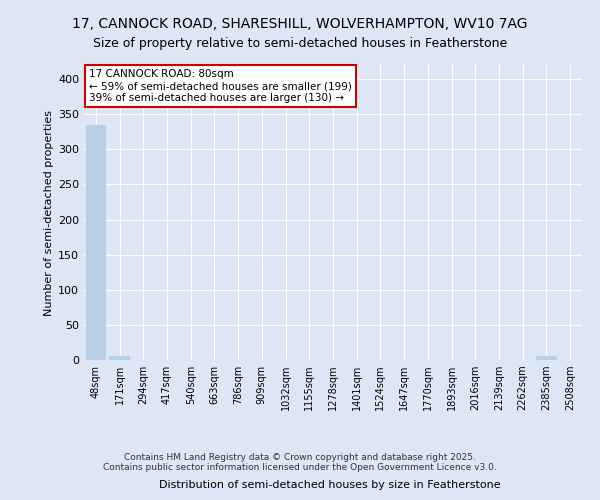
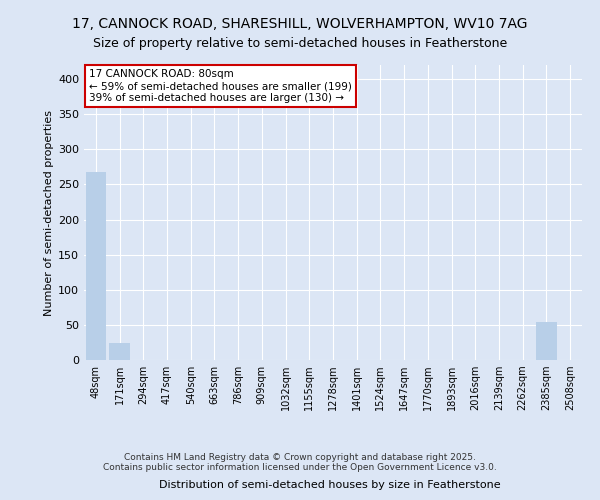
48sqm: 335 -> 268
171sqm: 5 -> 24
2385sqm: 5 -> 54
